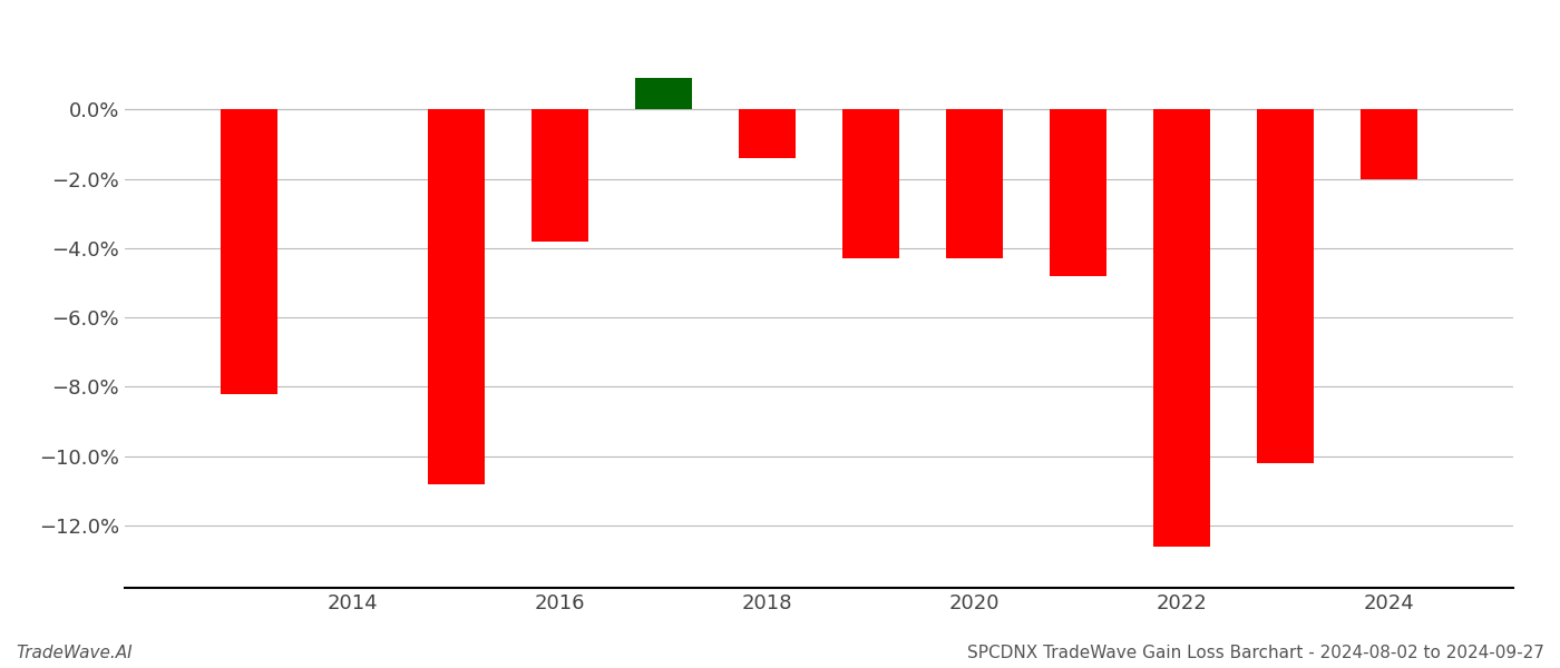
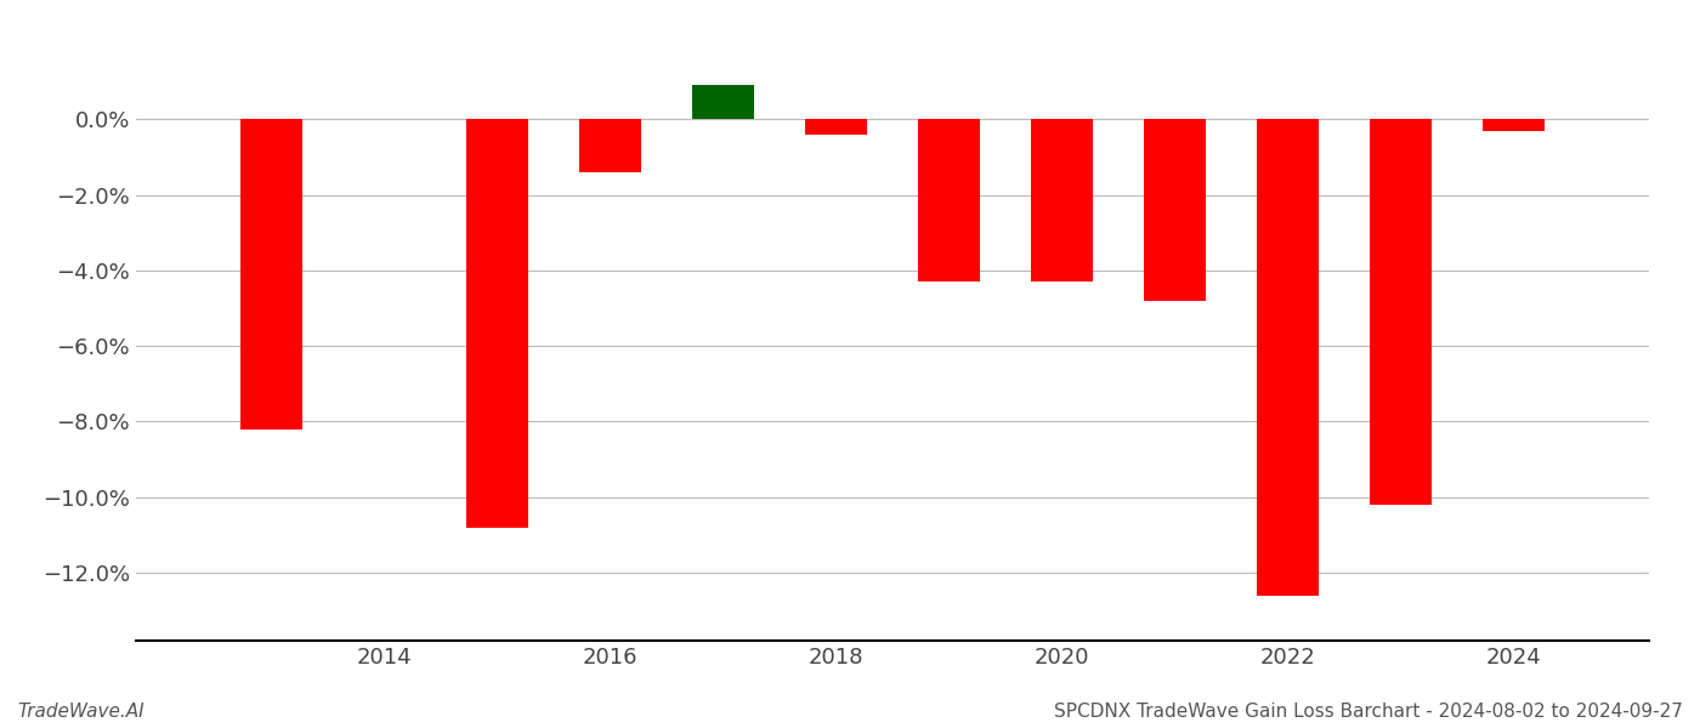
2016: -3.8% -> -1.4%
2018: -1.4% -> -0.4%
2024: -2.0% -> -0.3%
